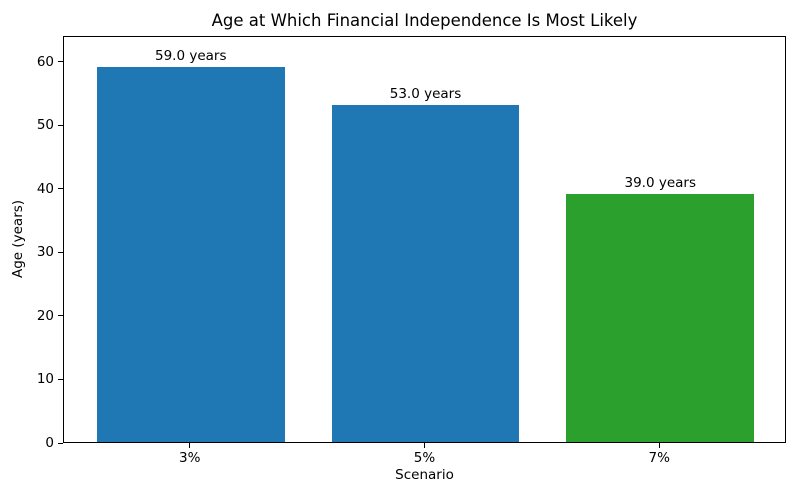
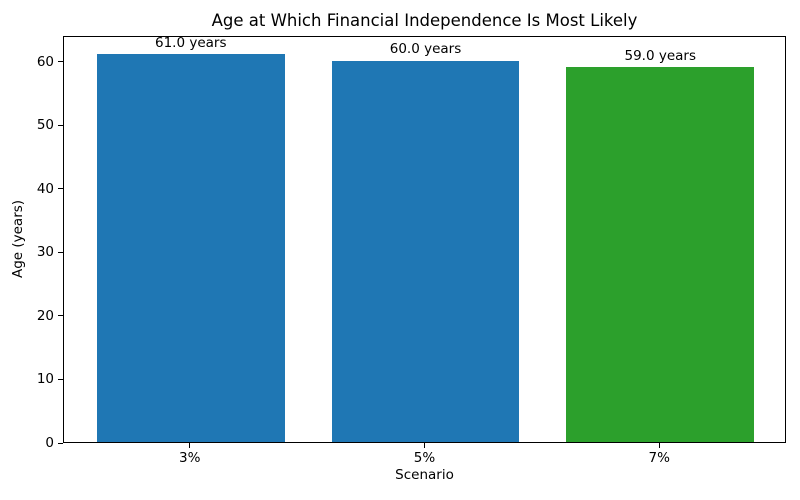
3%: 59.0 -> 61.0
5%: 53.0 -> 60.0
7%: 39.0 -> 59.0
